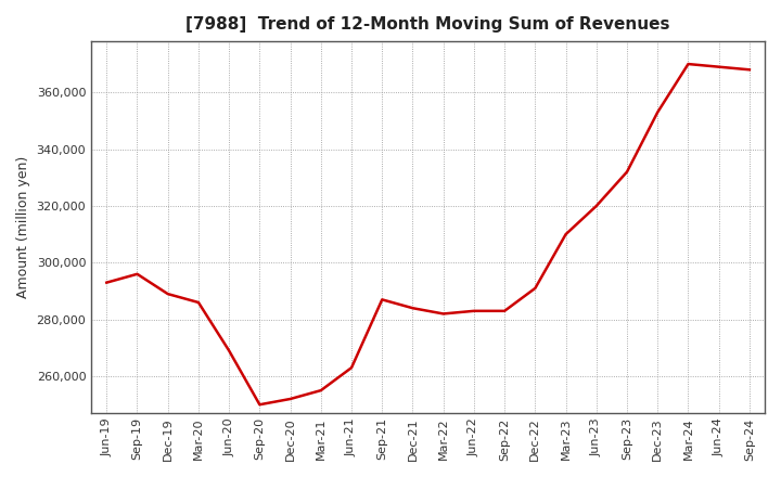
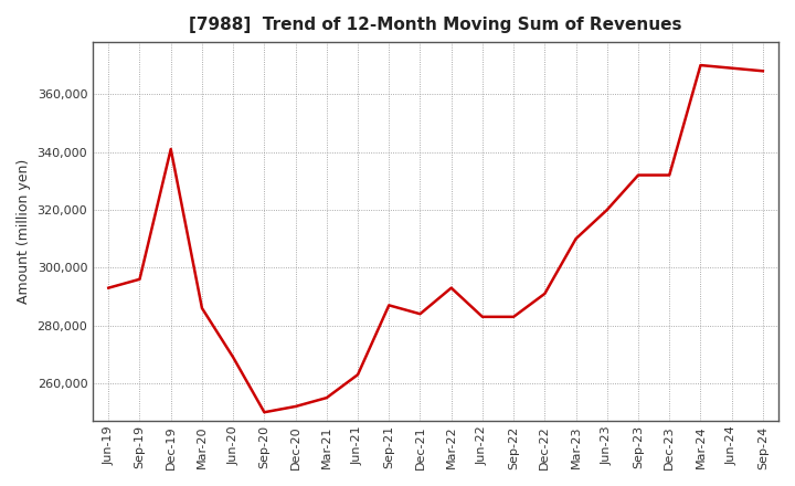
Dec-19: 289,000 -> 341,000
Mar-22: 282,000 -> 293,000
Dec-23: 353,000 -> 332,000
